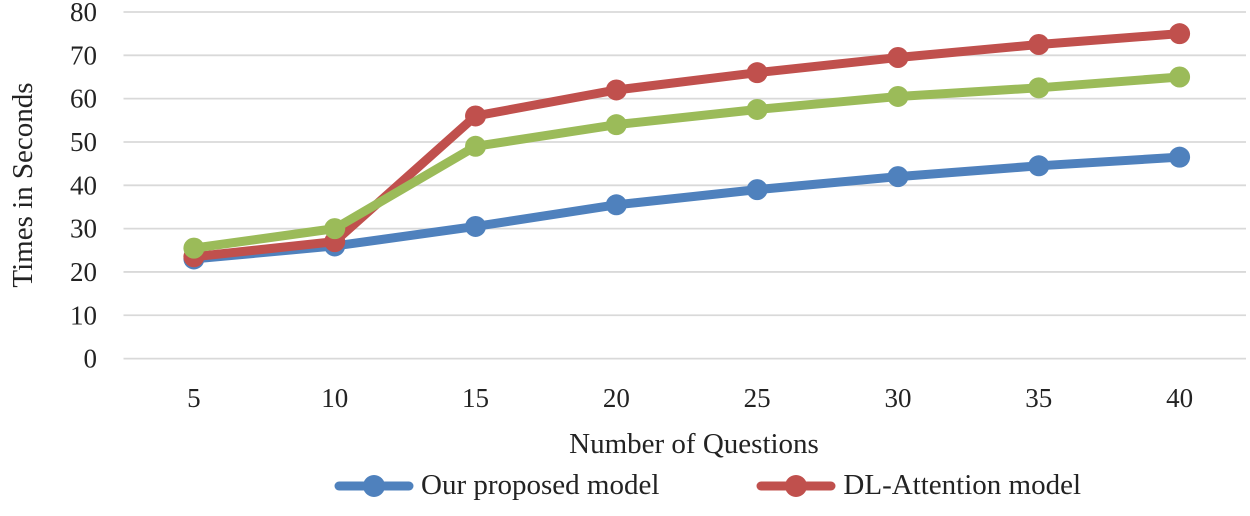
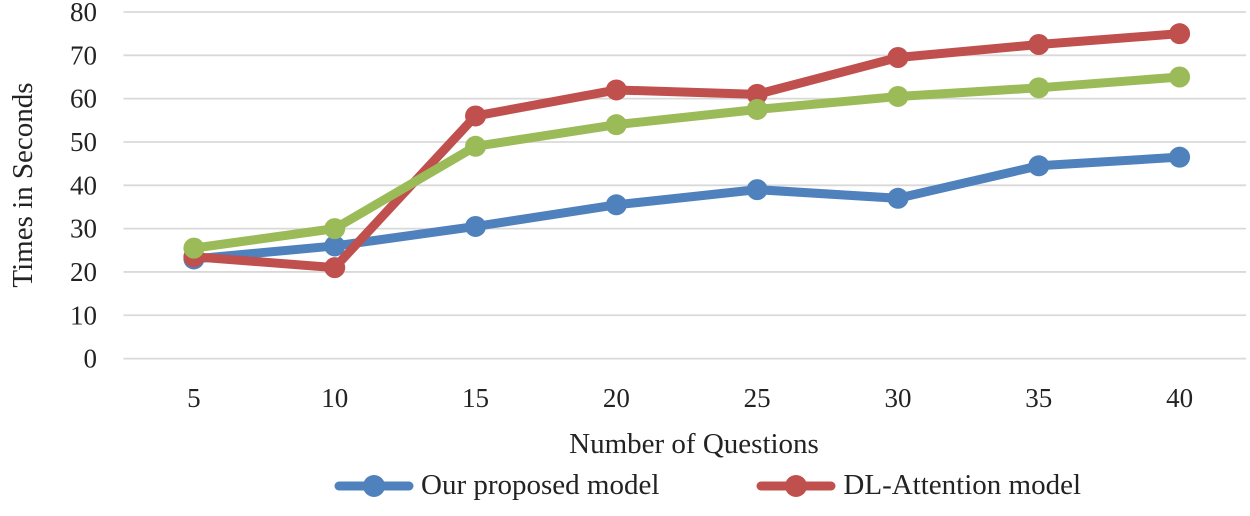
DL-Attention model/10: 27 -> 21
DL-Attention model/25: 66 -> 61
Our proposed model/30: 42 -> 37
